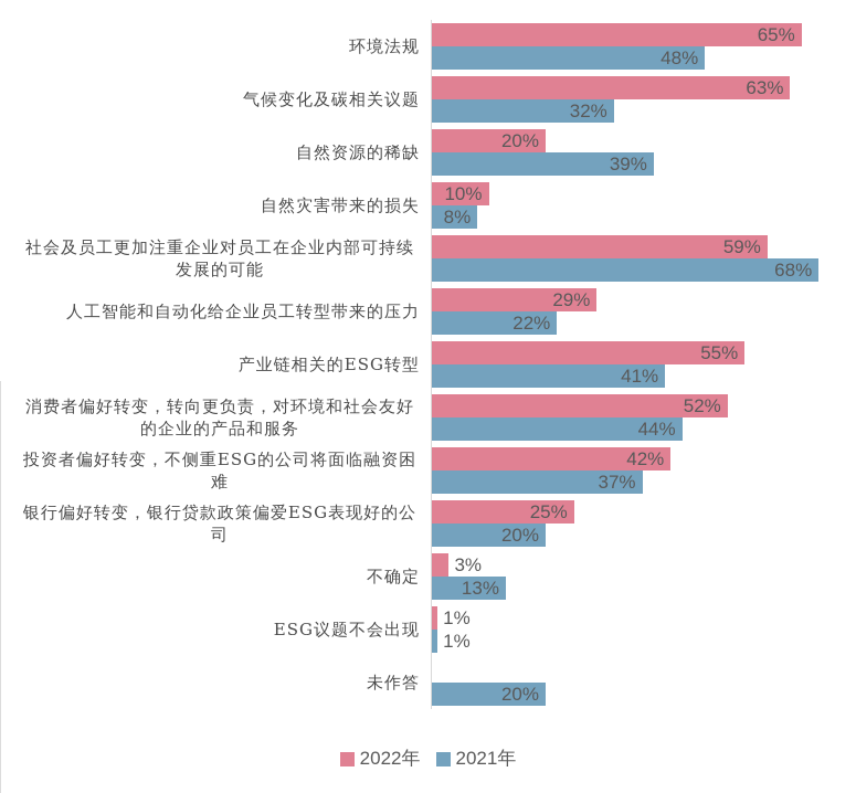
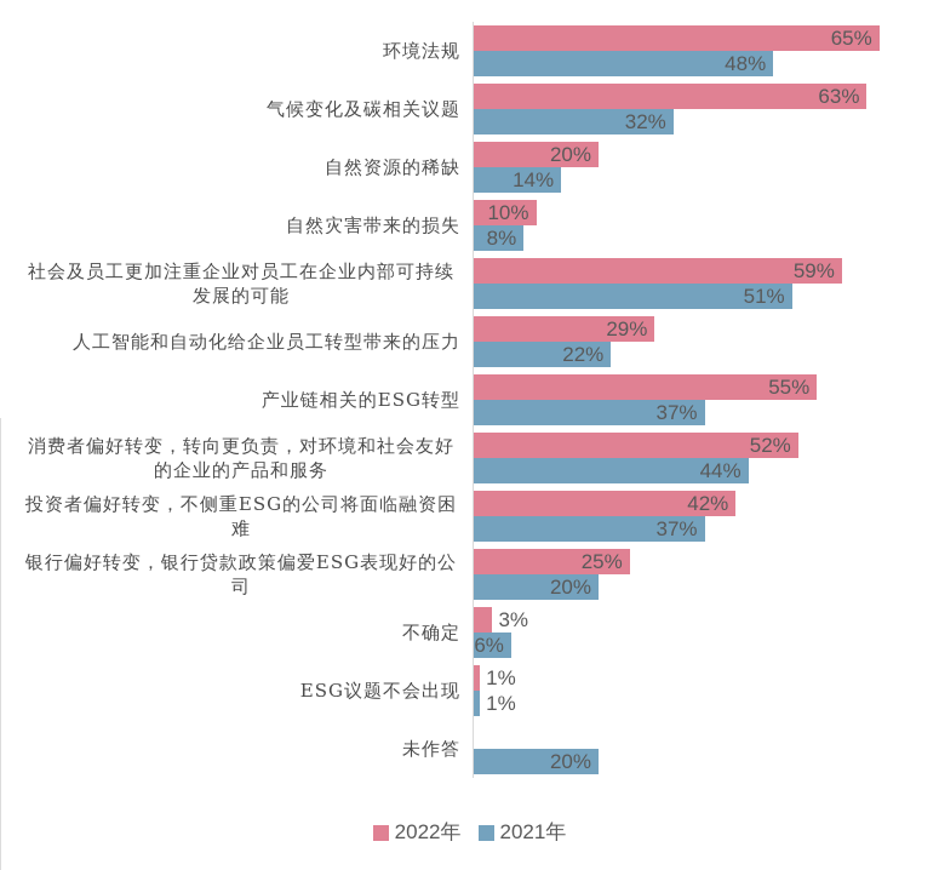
2021年/自然资源的稀缺: 39% -> 14%
2021年/社会及员工更加注重企业对员工在企业内部可持续发展的可能: 68% -> 51%
2021年/产业链相关的ESG转型: 41% -> 37%
2021年/不确定: 13% -> 6%
